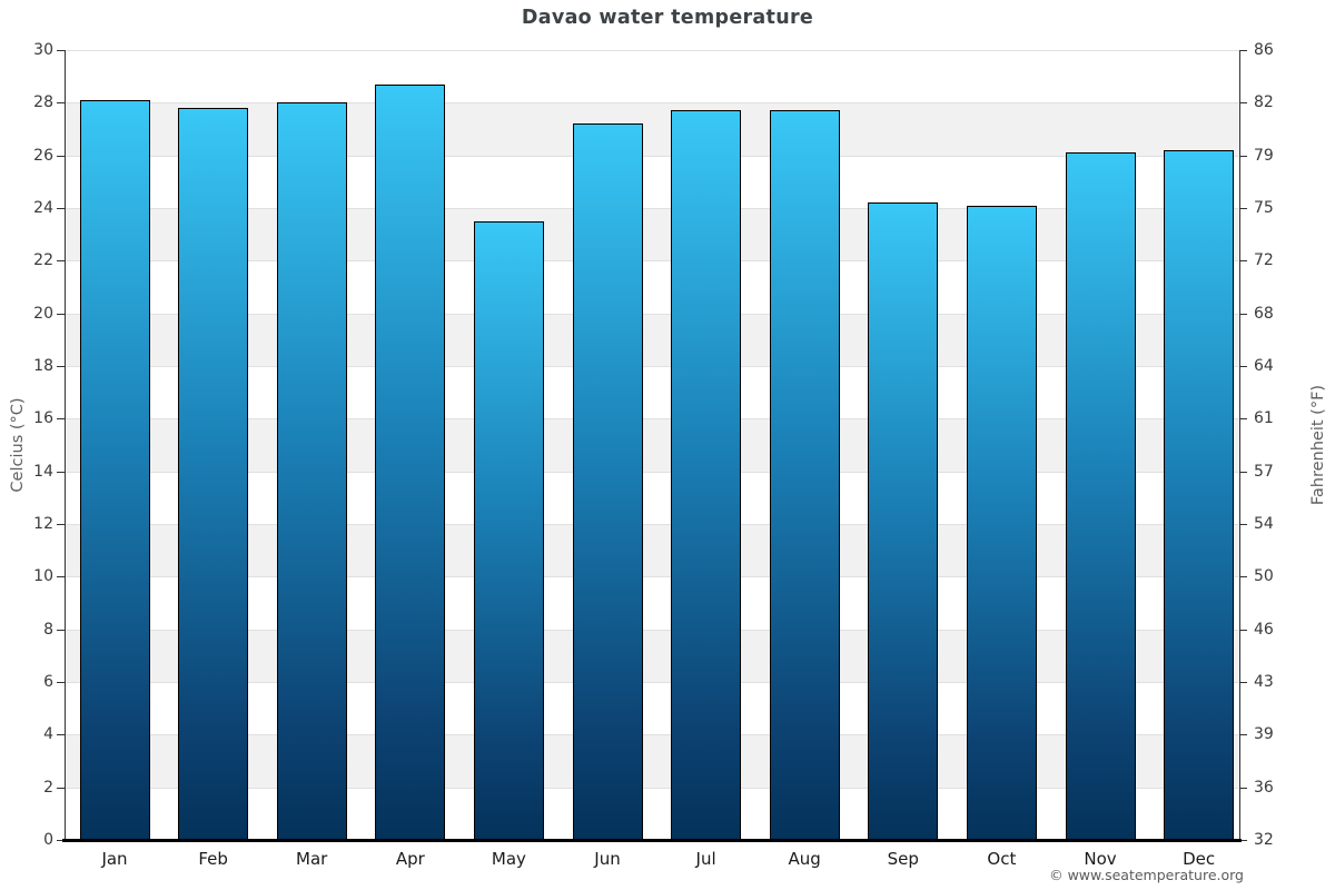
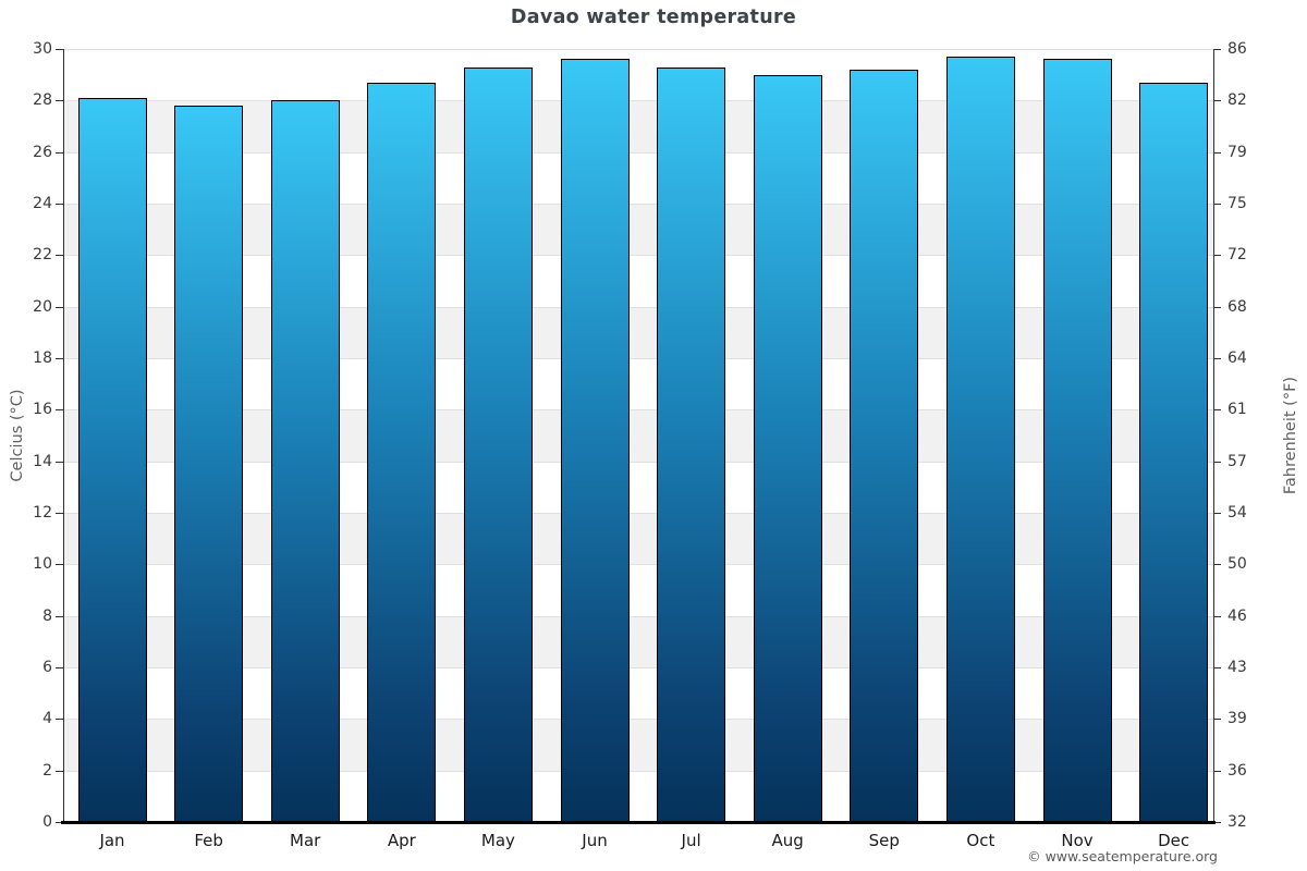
May: 23.5 -> 29.3
Jun: 27.2 -> 29.6
Jul: 27.7 -> 29.3
Aug: 27.7 -> 29.0
Sep: 24.2 -> 29.2
Oct: 24.1 -> 29.7
Nov: 26.1 -> 29.6
Dec: 26.2 -> 28.7
